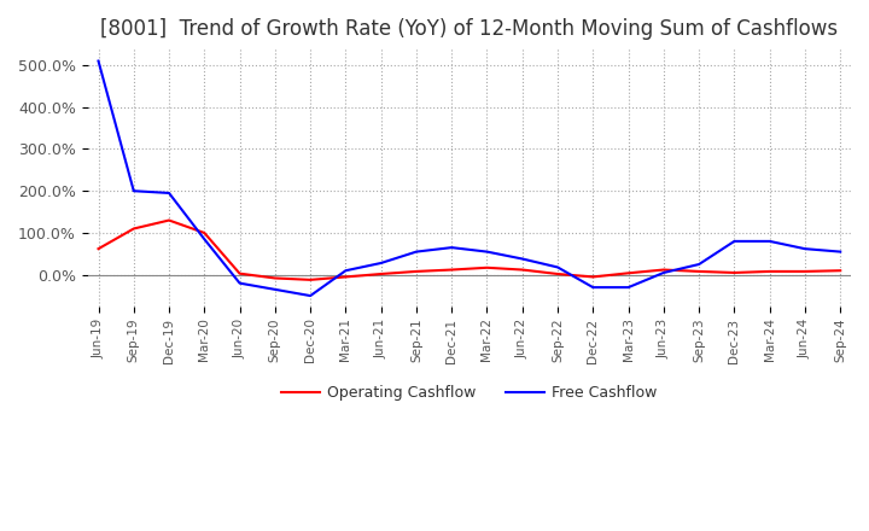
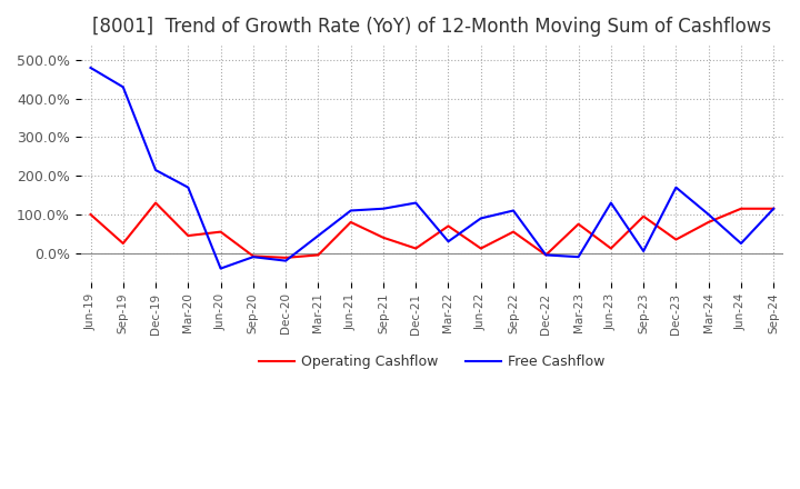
Operating Cashflow/Jun-19: 62% -> 100%
Free Cashflow/Jun-19: 510% -> 480%
Operating Cashflow/Sep-19: 110% -> 25%
Free Cashflow/Sep-19: 200% -> 430%
Free Cashflow/Dec-19: 195% -> 215%
Operating Cashflow/Mar-20: 100% -> 45%
Free Cashflow/Mar-20: 85% -> 170%
Operating Cashflow/Jun-20: 3% -> 55%
Free Cashflow/Jun-20: -20% -> -40%
Free Cashflow/Sep-20: -35% -> -10%
Free Cashflow/Dec-20: -50% -> -20%
Free Cashflow/Mar-21: 10% -> 45%
Operating Cashflow/Jun-21: 2% -> 80%
Free Cashflow/Jun-21: 28% -> 110%
Operating Cashflow/Sep-21: 8% -> 40%
Free Cashflow/Sep-21: 55% -> 115%
Free Cashflow/Dec-21: 65% -> 130%
Operating Cashflow/Mar-22: 17% -> 70%
Free Cashflow/Mar-22: 55% -> 30%
Free Cashflow/Jun-22: 38% -> 90%
Operating Cashflow/Sep-22: 2% -> 55%
Free Cashflow/Sep-22: 18% -> 110%
Free Cashflow/Dec-22: -30% -> -5%
Operating Cashflow/Mar-23: 4% -> 75%
Free Cashflow/Mar-23: -30% -> -10%
Free Cashflow/Jun-23: 5% -> 130%
Operating Cashflow/Sep-23: 8% -> 95%
Free Cashflow/Sep-23: 25% -> 5%
Operating Cashflow/Dec-23: 5% -> 35%
Free Cashflow/Dec-23: 80% -> 170%
Operating Cashflow/Mar-24: 8% -> 80%
Free Cashflow/Mar-24: 80% -> 100%
Operating Cashflow/Jun-24: 8% -> 115%
Free Cashflow/Jun-24: 62% -> 25%
Operating Cashflow/Sep-24: 10% -> 115%
Free Cashflow/Sep-24: 55% -> 115%
